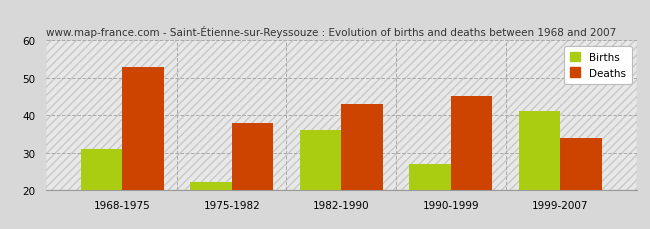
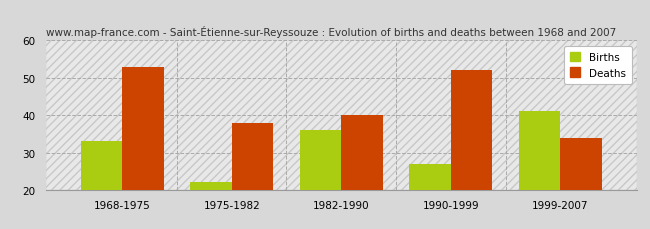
Births/1968-1975: 31 -> 33
Deaths/1982-1990: 43 -> 40
Deaths/1990-1999: 45 -> 52
